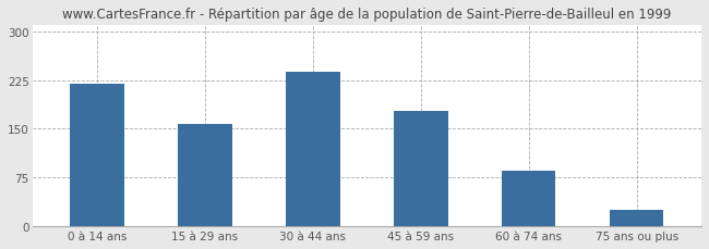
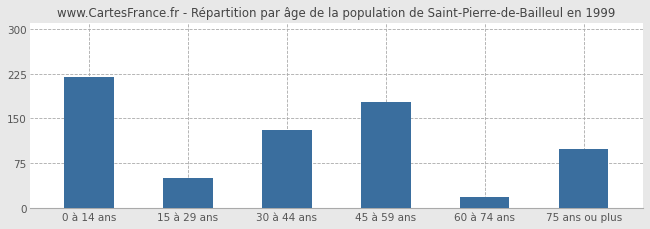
15 à 29 ans: 158 -> 50
30 à 44 ans: 238 -> 130
60 à 74 ans: 85 -> 18
75 ans ou plus: 25 -> 98
